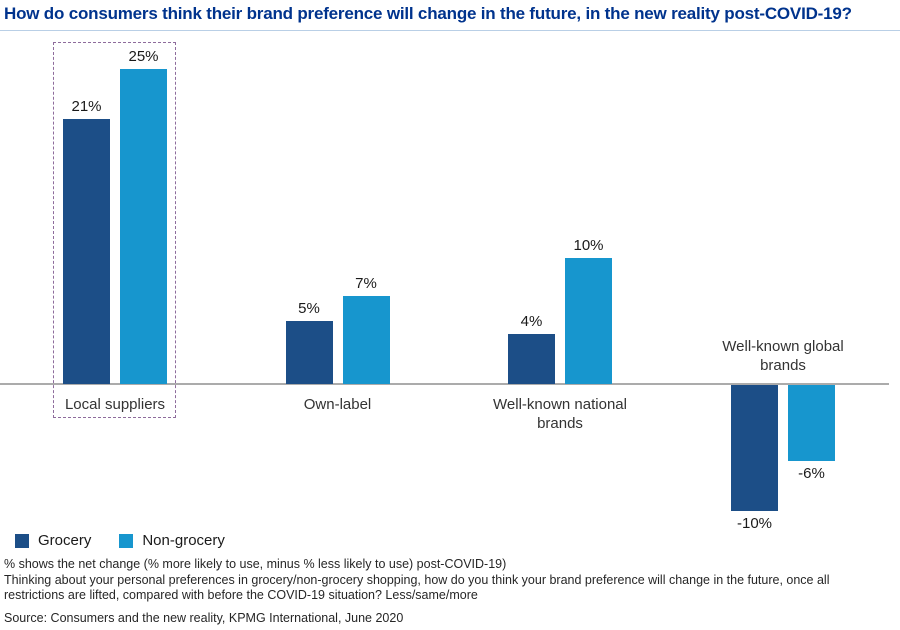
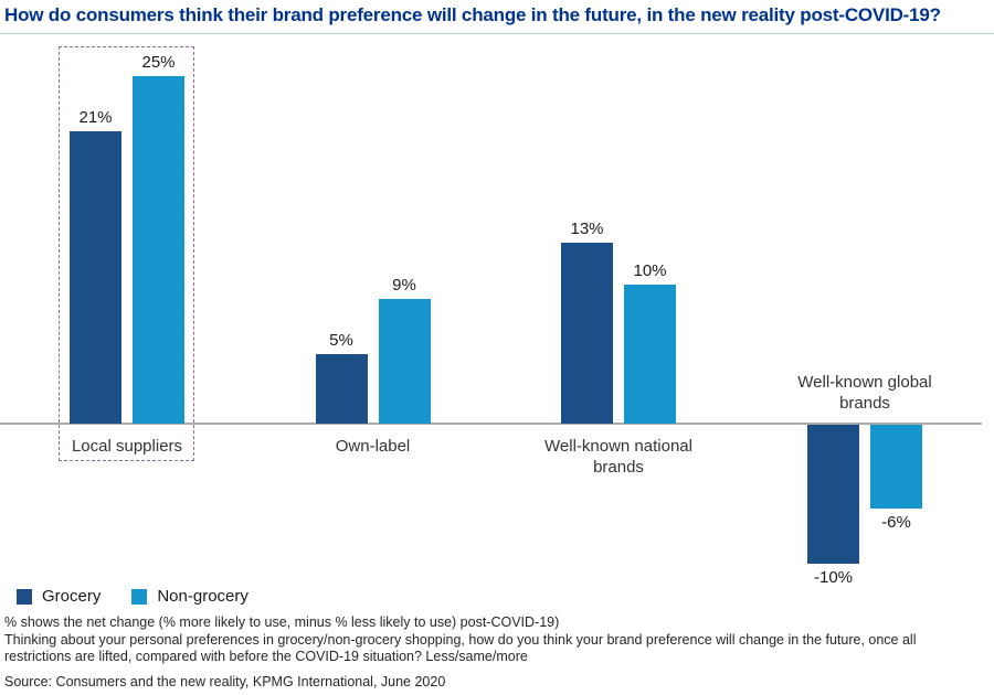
Non-grocery/Own-label: 7% -> 9%
Grocery/Well-known national brands: 4% -> 13%
